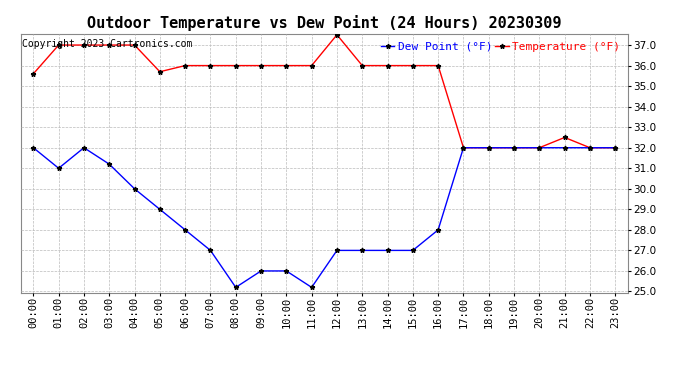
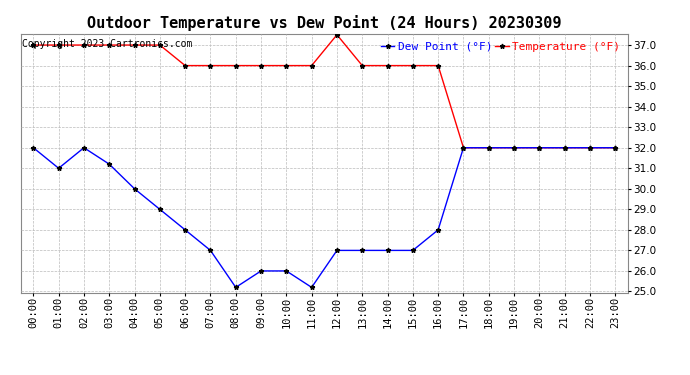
Temperature (°F)/00:00: 35.6 -> 37.0
Temperature (°F)/05:00: 35.7 -> 37.0
Temperature (°F)/21:00: 32.5 -> 32.0
